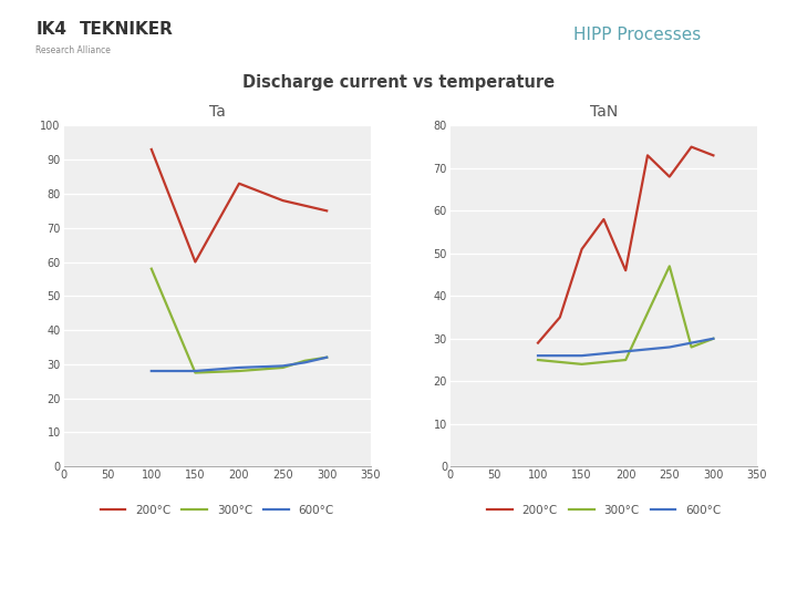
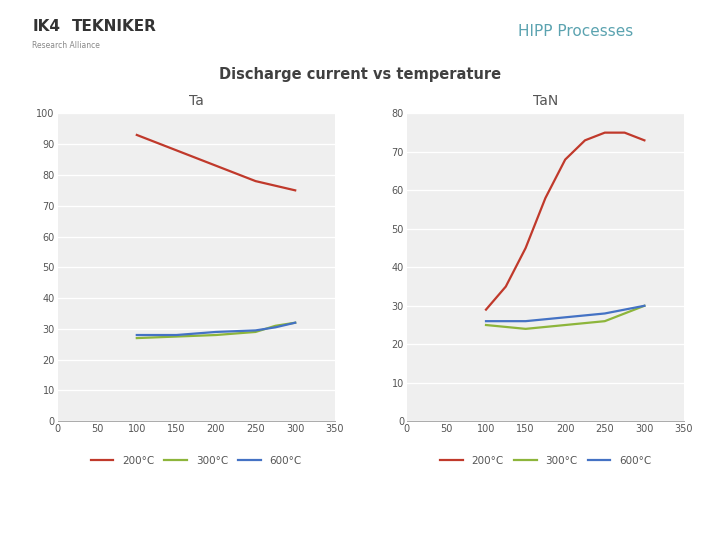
Ta/300°C/100: 58.0 -> 27.0
Ta/200°C/150: 60 -> 88
TaN/200°C/150: 51 -> 45
TaN/200°C/200: 46 -> 68
TaN/200°C/250: 68 -> 75
TaN/300°C/250: 47 -> 26
